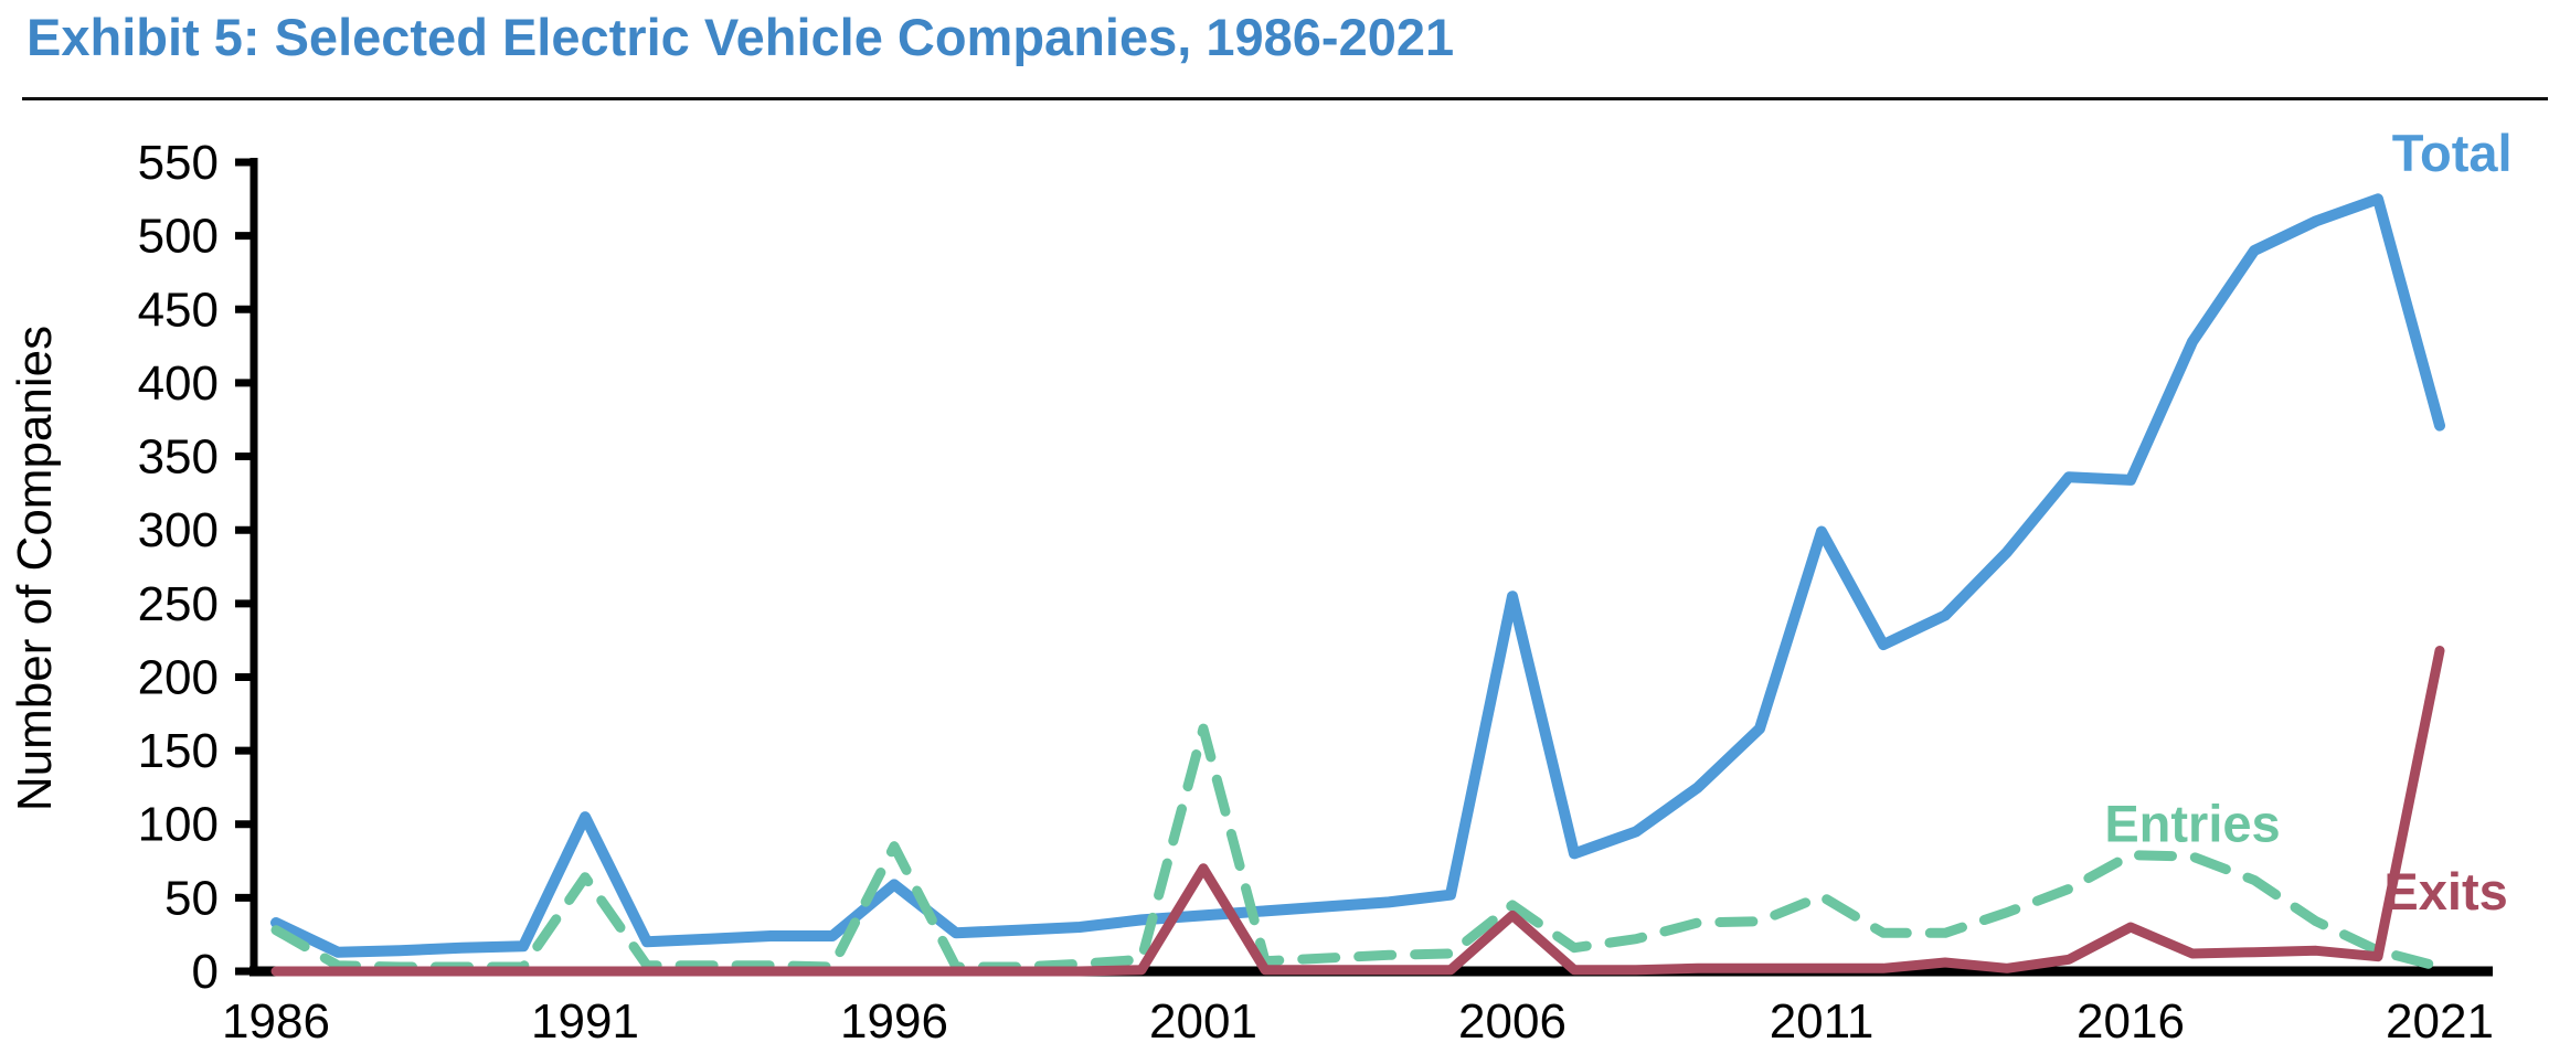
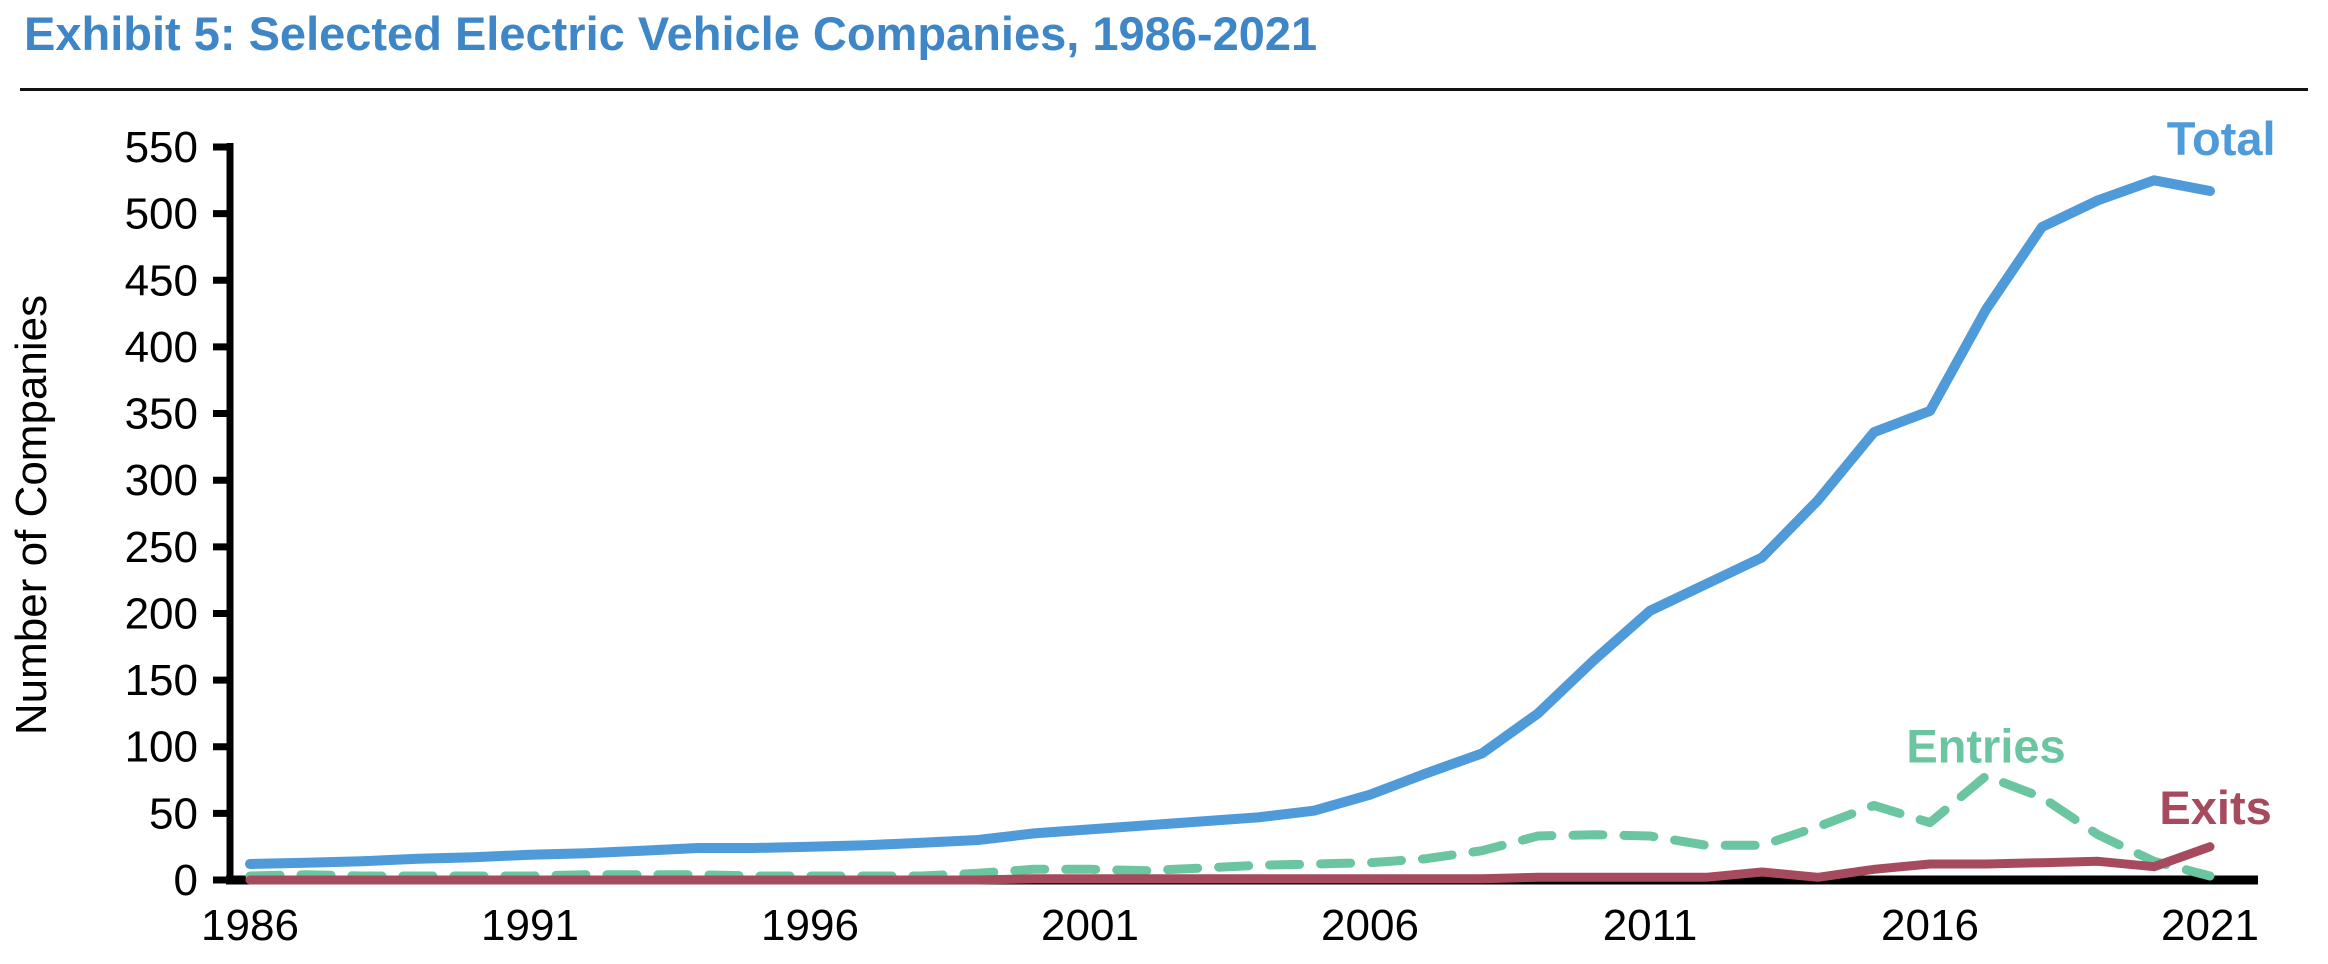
Total/1986: 33 -> 12
Entries/1986: 28 -> 3
Total/1991: 105 -> 19
Entries/1991: 64 -> 3
Total/1996: 59 -> 25
Entries/1996: 85 -> 3
Entries/2001: 165 -> 8
Exits/2001: 70 -> 1
Total/2006: 255 -> 64
Entries/2006: 45 -> 13
Exits/2006: 38 -> 1
Total/2011: 299 -> 202
Entries/2011: 51 -> 33
Total/2016: 334 -> 352
Entries/2016: 79 -> 43
Exits/2016: 30 -> 12
Total/2021: 371 -> 517
Exits/2021: 218 -> 25
